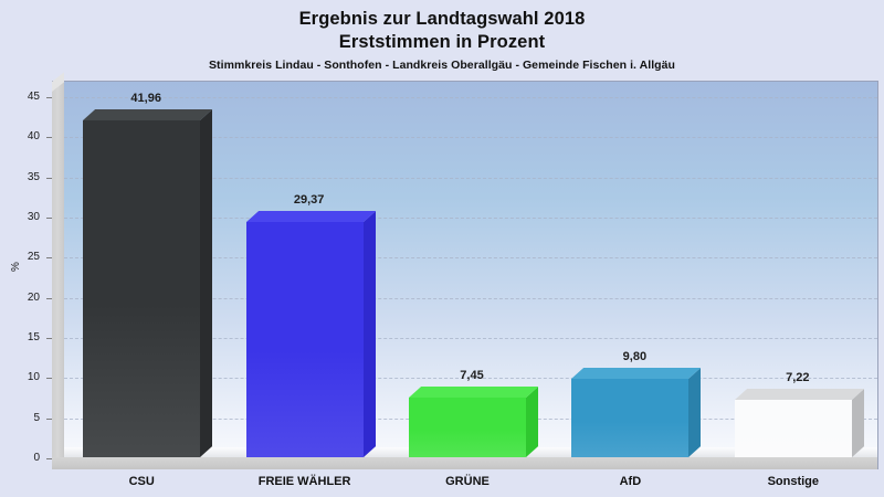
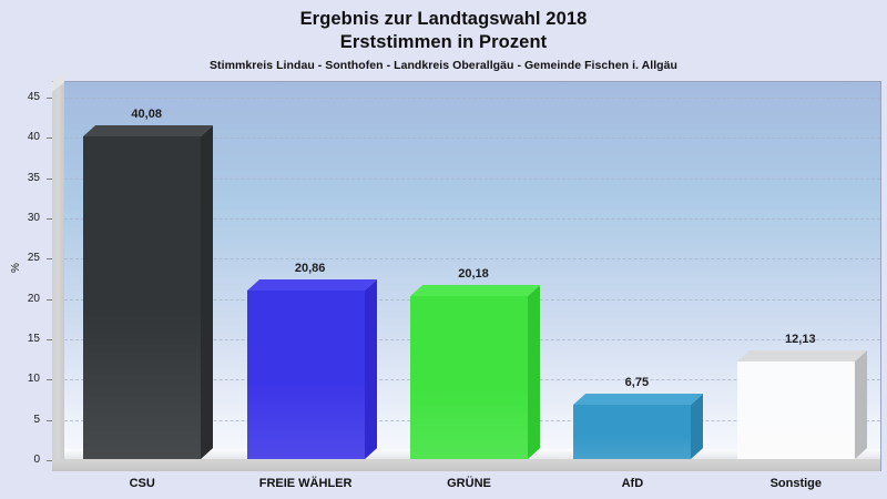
CSU: 41,96 -> 40,08
FREIE WÄHLER: 29,37 -> 20,86
GRÜNE: 7,45 -> 20,18
AfD: 9,80 -> 6,75
Sonstige: 7,22 -> 12,13
